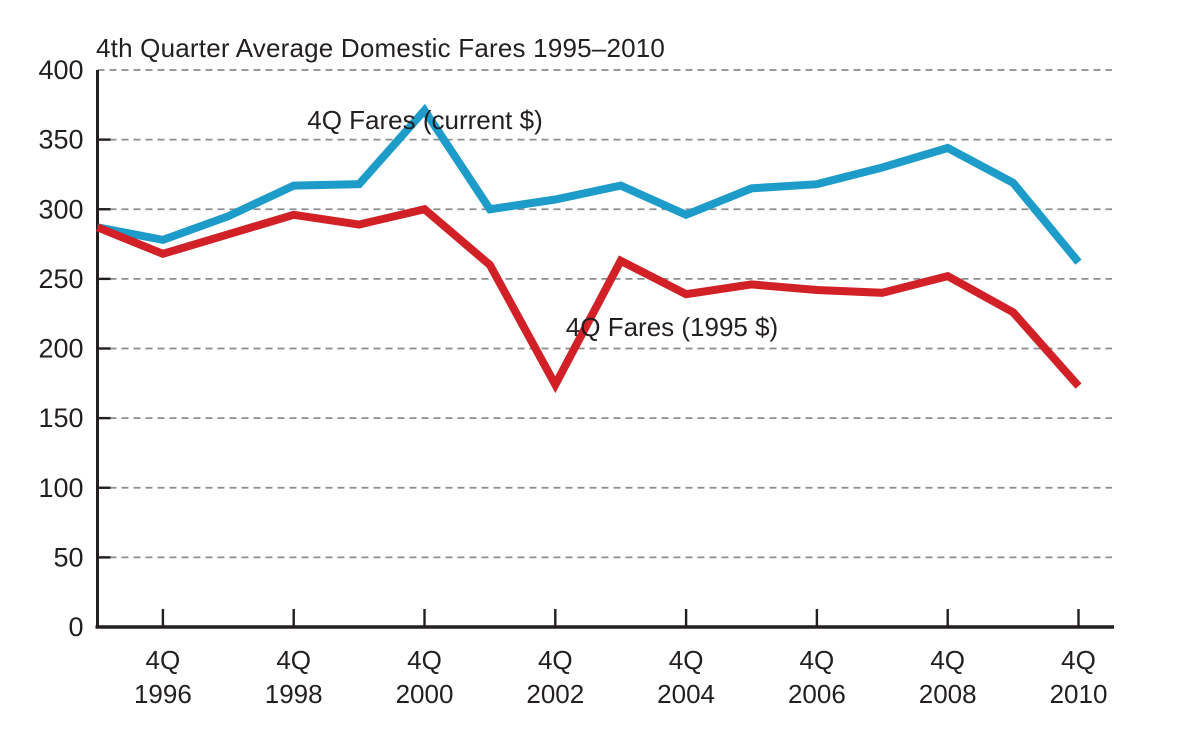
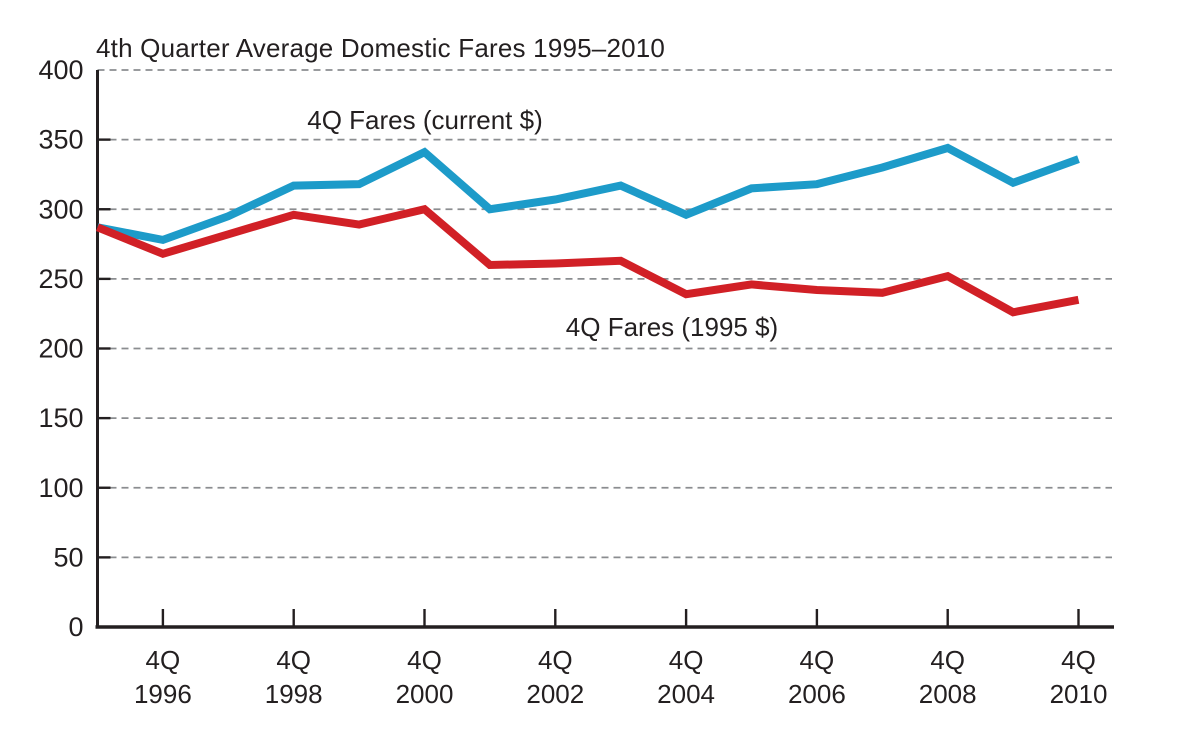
4Q Fares (current $)/2000: 371 -> 341
4Q Fares (1995 $)/2002: 174 -> 261
4Q Fares (current $)/2010: 262 -> 336
4Q Fares (1995 $)/2010: 173 -> 235
